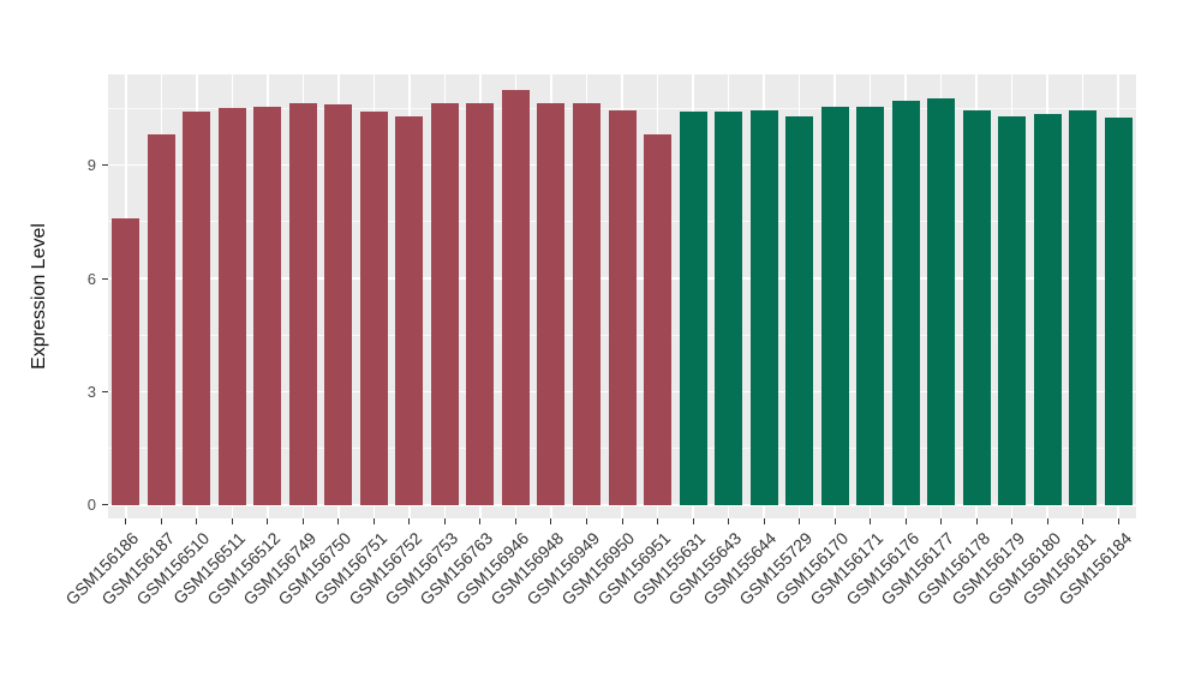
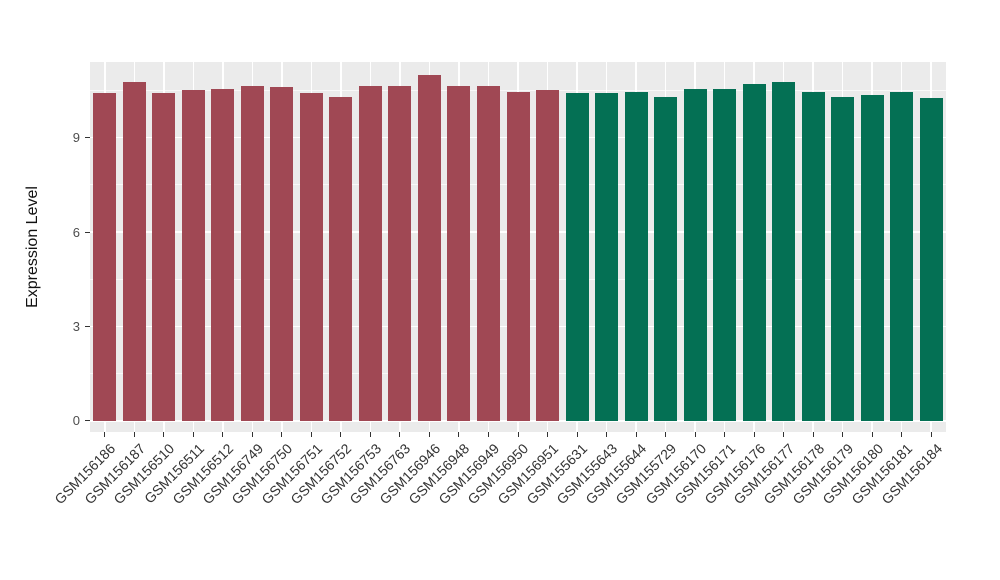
GSM156186: 7.6 -> 10.4
GSM156187: 9.8 -> 10.8
GSM156951: 9.8 -> 10.5
